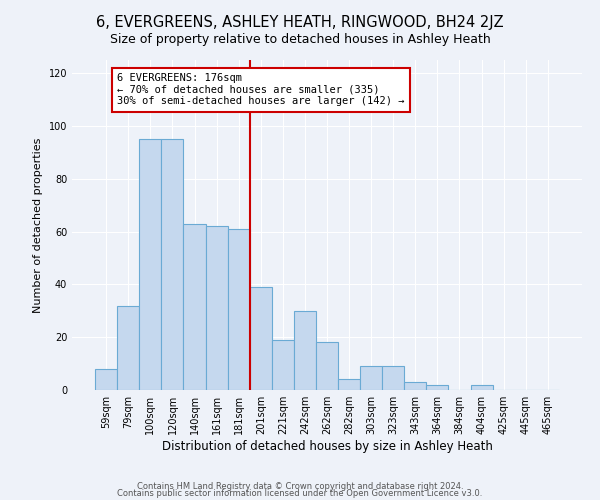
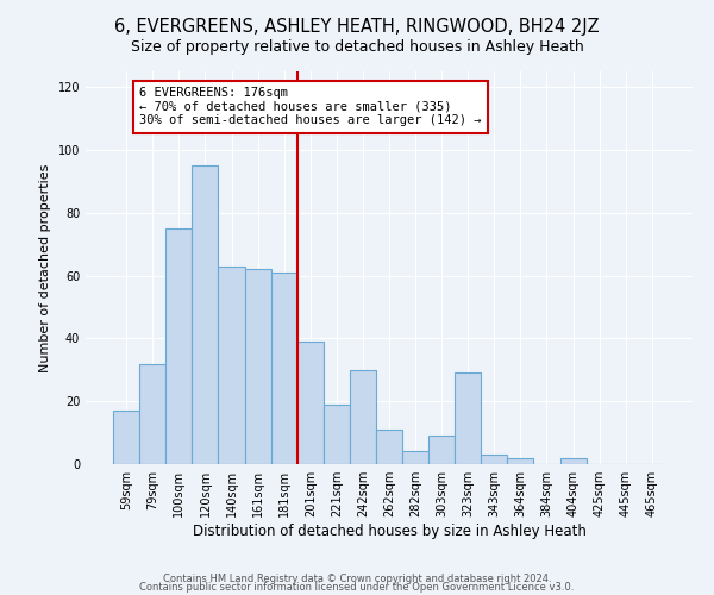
59sqm: 8 -> 17
100sqm: 95 -> 75
262sqm: 18 -> 11
323sqm: 9 -> 29
